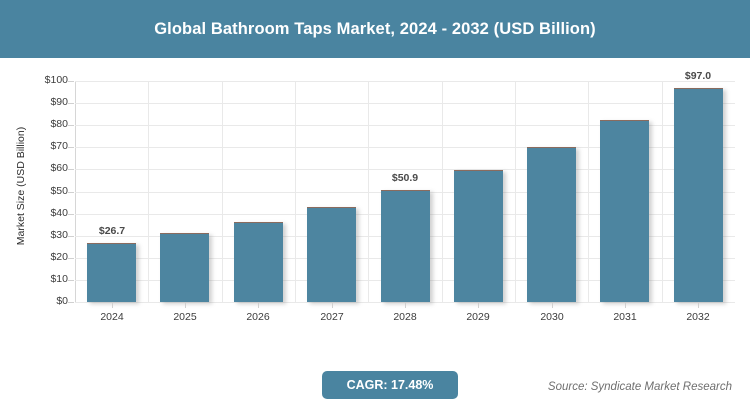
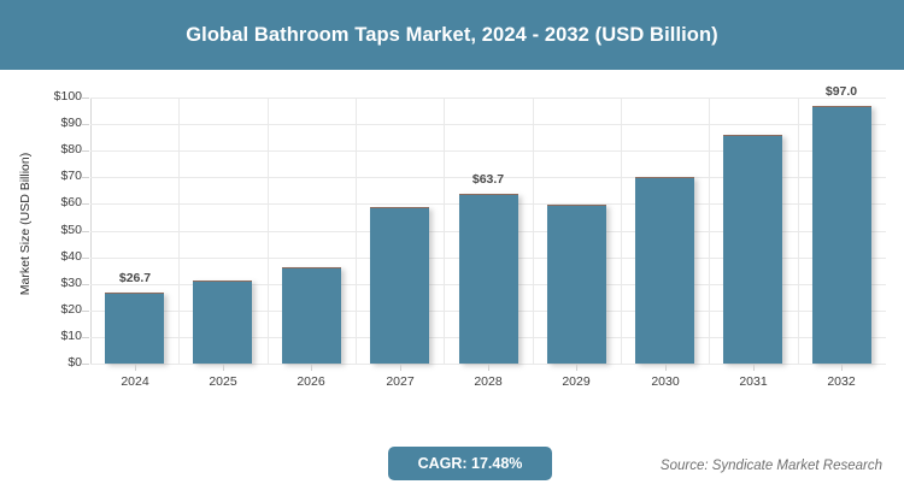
2027: $43 -> $59
2028: $50.9 -> $63.7
2031: $82 -> $86
